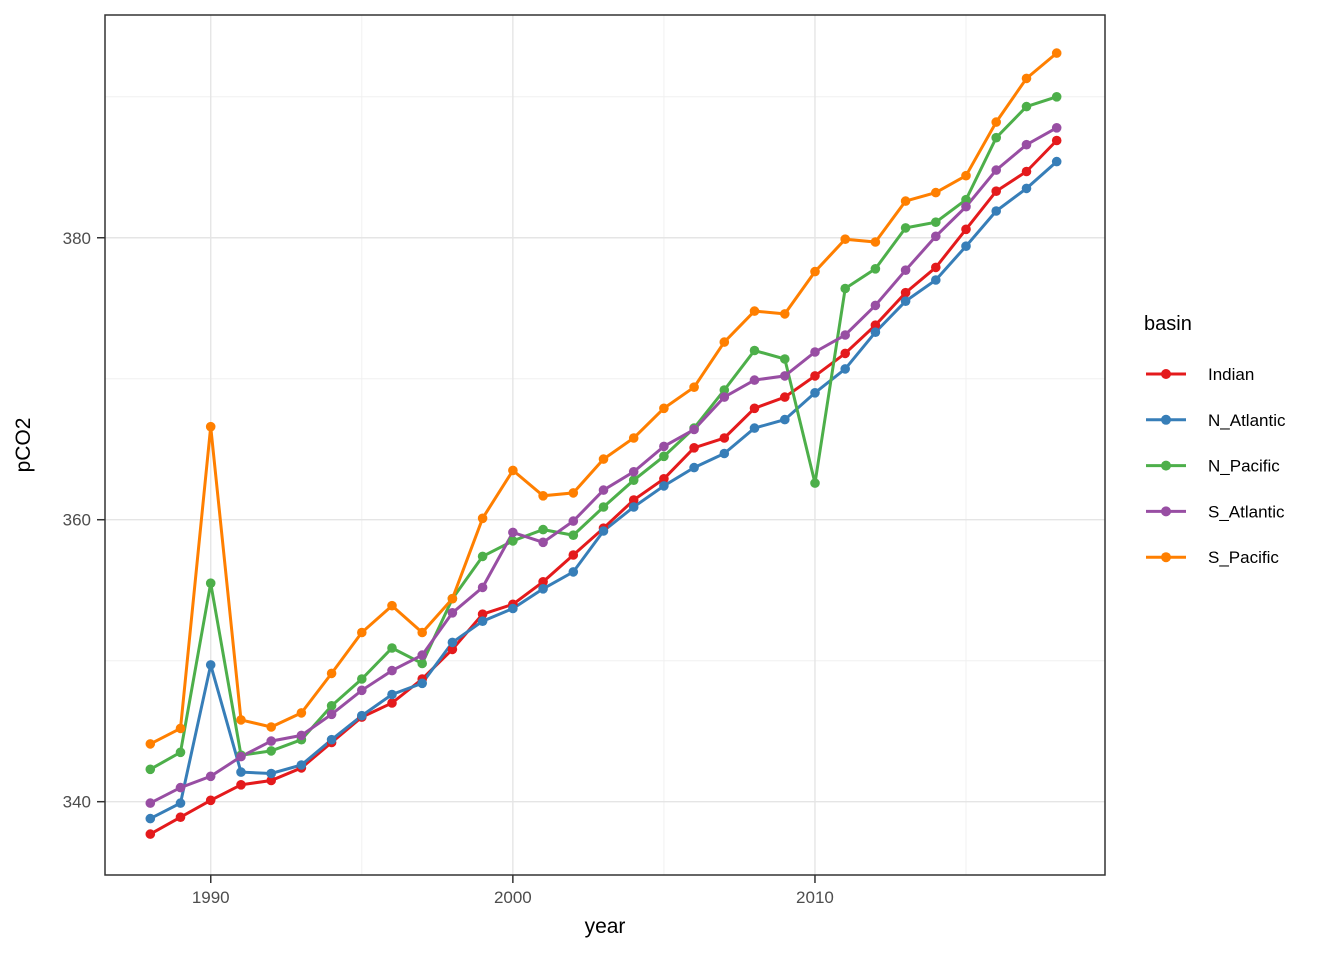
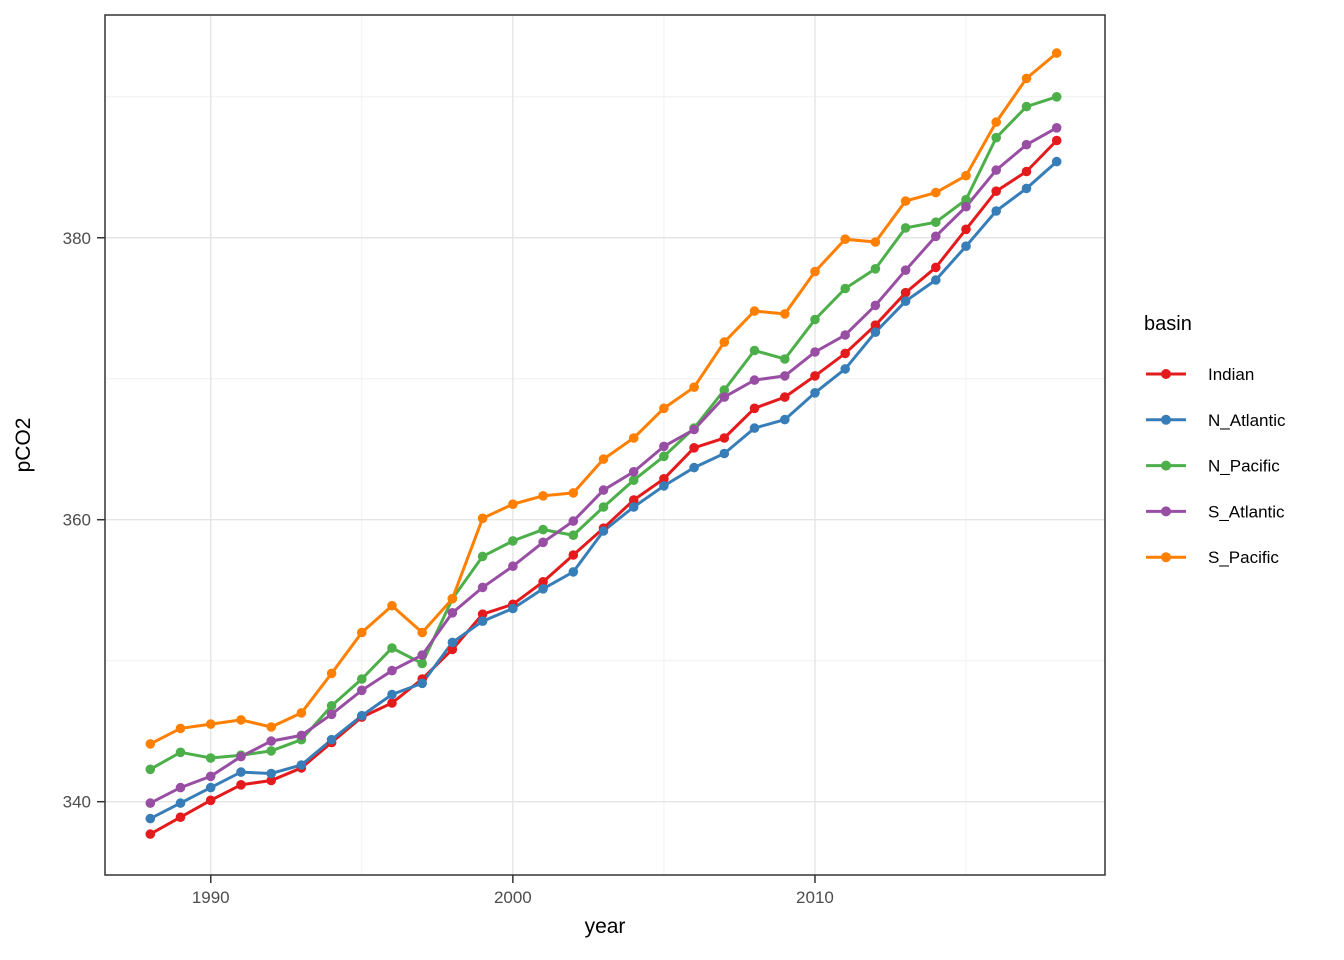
N_Atlantic/1990: 349.7 -> 341.0
N_Pacific/1990: 355.5 -> 343.1
S_Pacific/1990: 366.6 -> 345.5
S_Atlantic/2000: 359.1 -> 356.7
S_Pacific/2000: 363.5 -> 361.1
N_Pacific/2010: 362.6 -> 374.2
